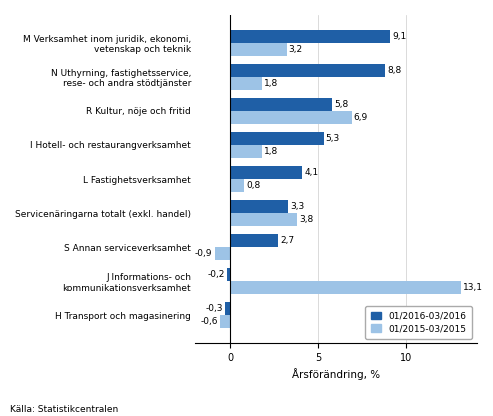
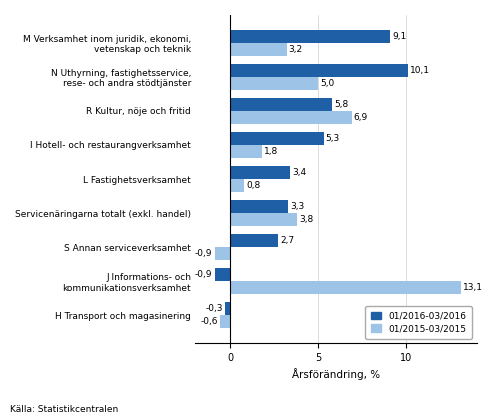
01/2016-03/2016/N Uthyrning, fastighetsservice, rese- och andra stödtjänster: 8,8 -> 10,1
01/2015-03/2015/N Uthyrning, fastighetsservice, rese- och andra stödtjänster: 1,8 -> 5,0
01/2016-03/2016/L Fastighetsverksamhet: 4,1 -> 3,4
01/2016-03/2016/J Informations- och kommunikationsverksamhet: -0,2 -> -0,9
